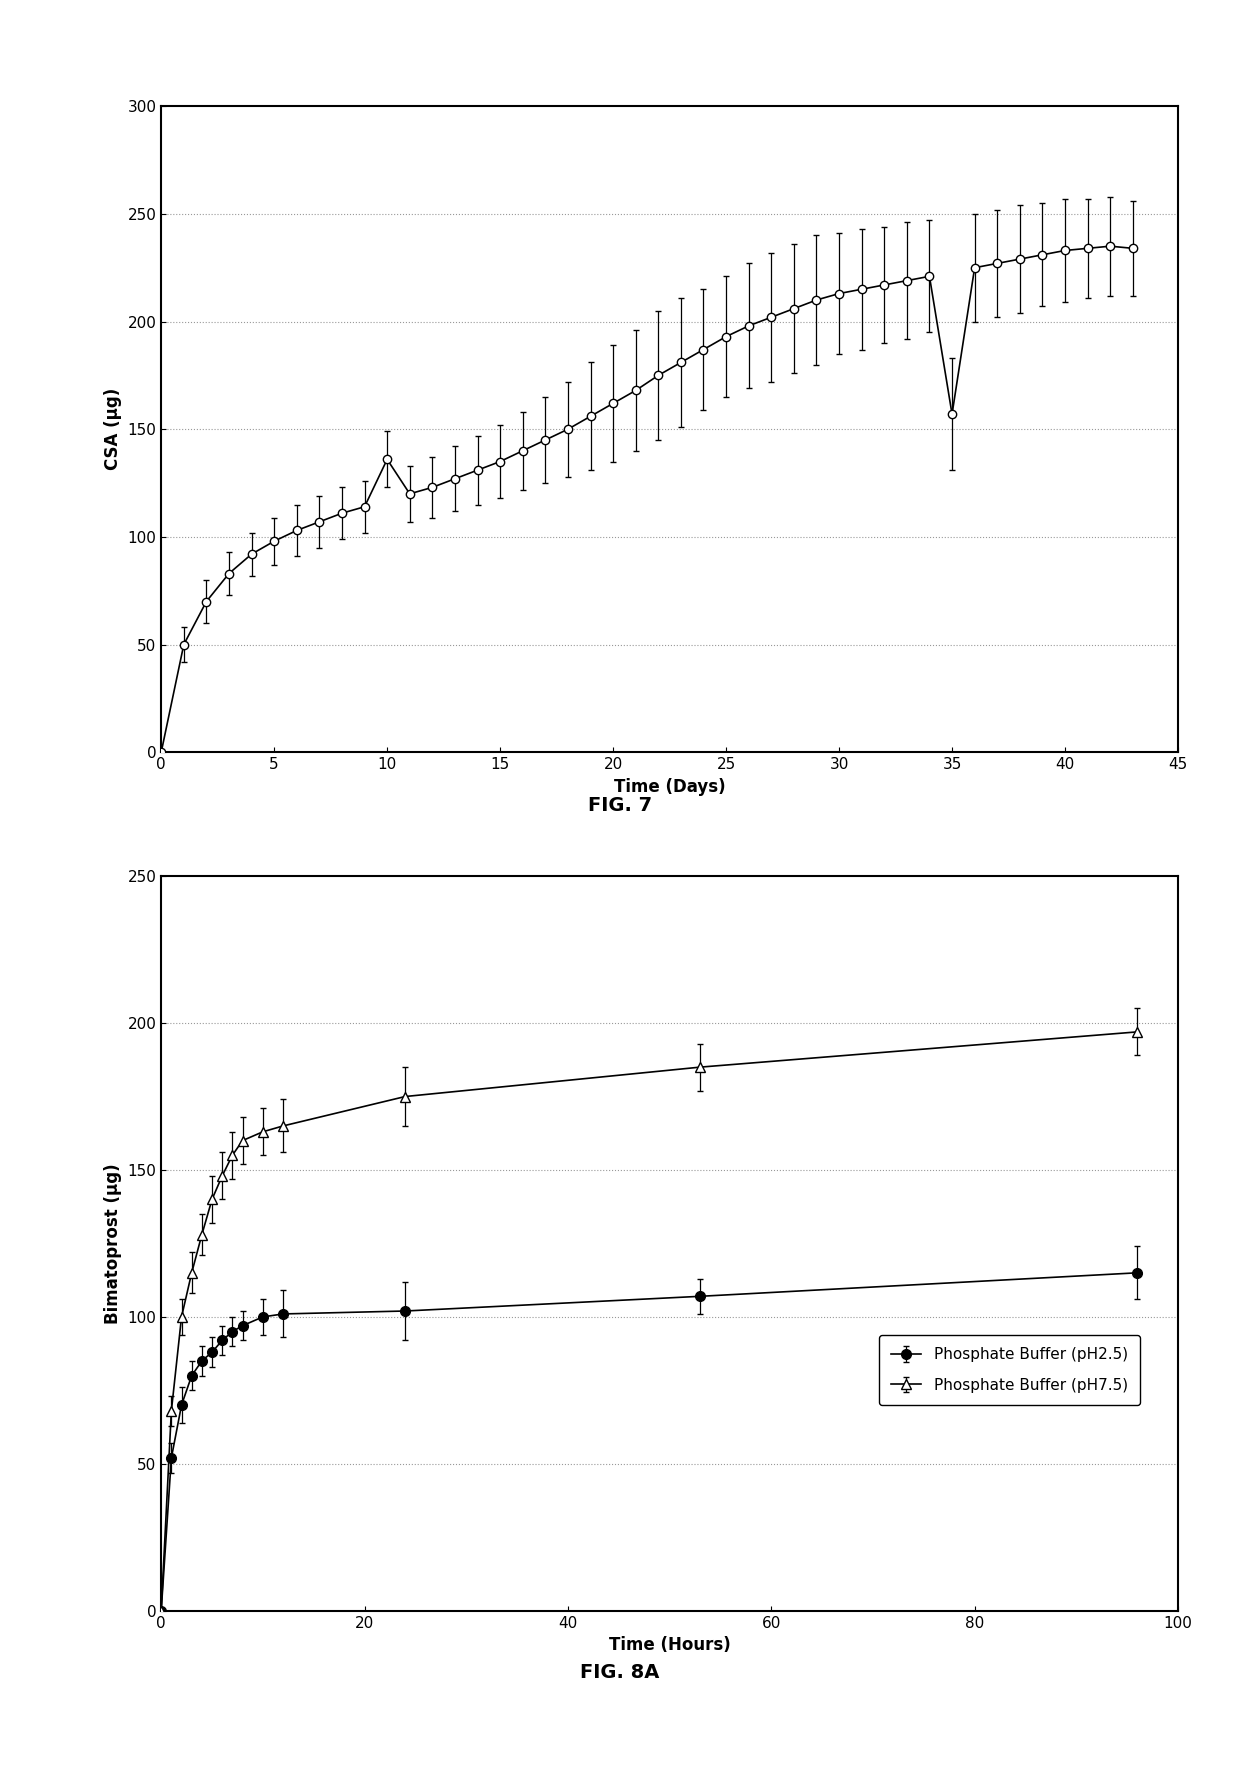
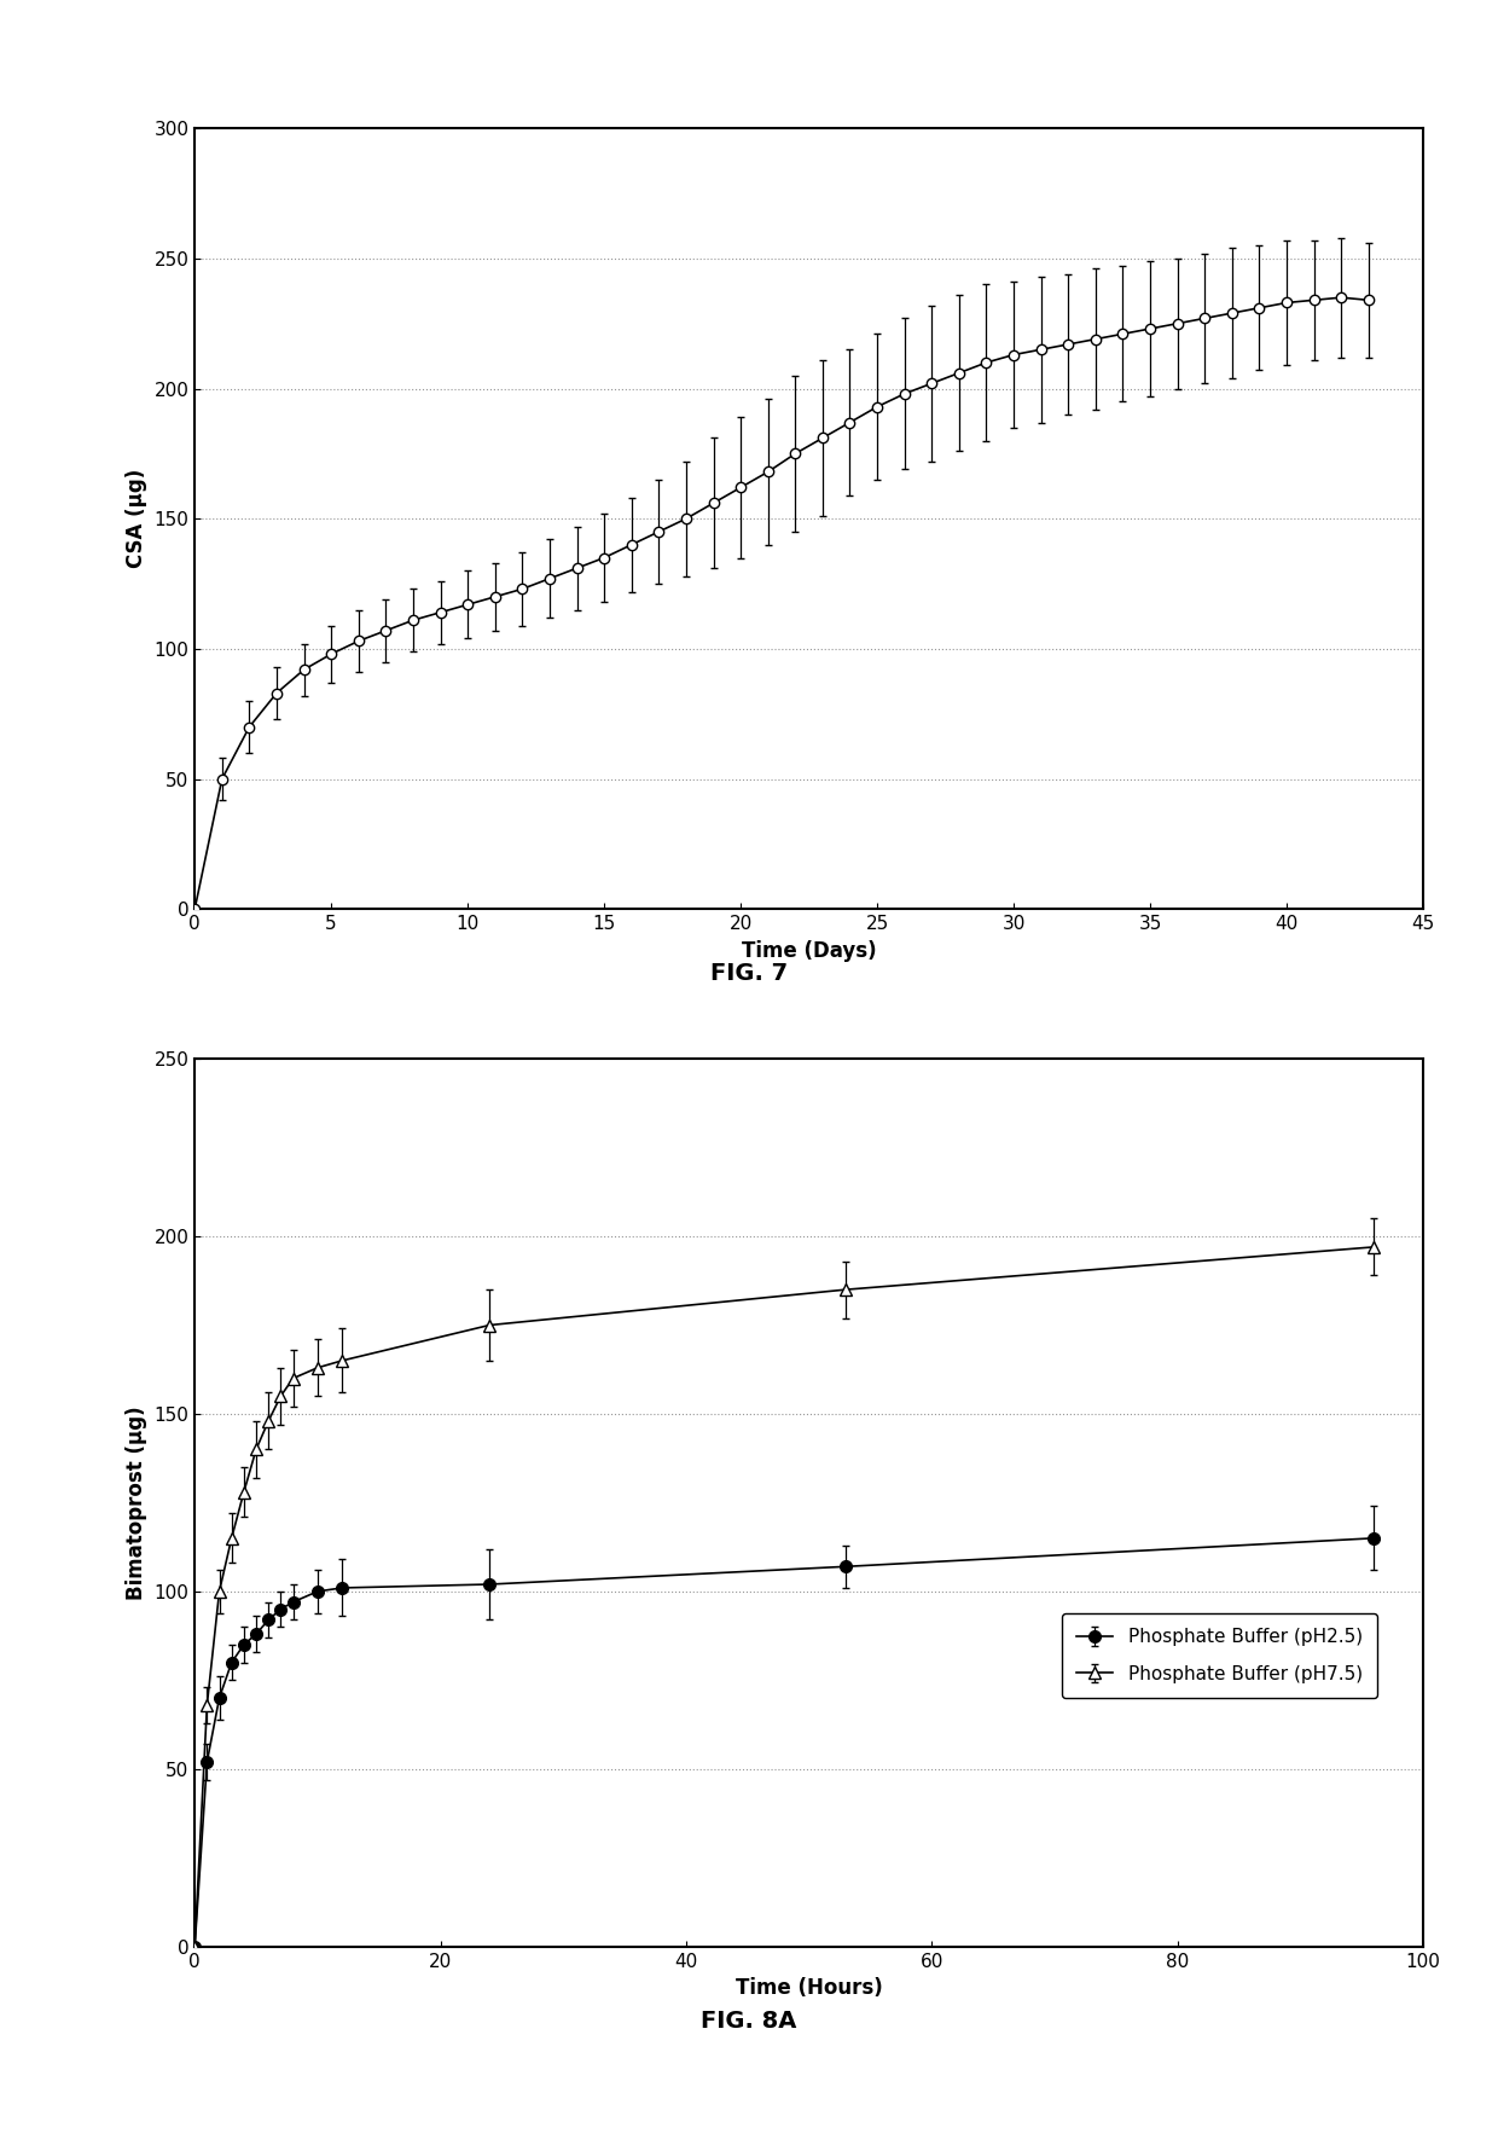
10: 136 -> 117
35: 157 -> 223
